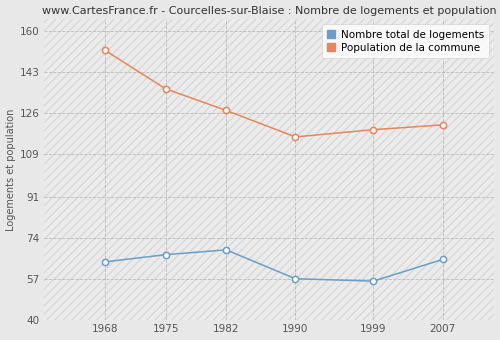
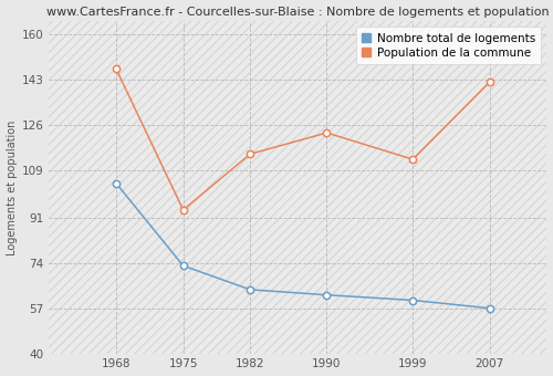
Nombre total de logements/1968: 64 -> 104
Population de la commune/1968: 152 -> 147
Nombre total de logements/1975: 67 -> 73
Population de la commune/1975: 136 -> 94
Nombre total de logements/1982: 69 -> 64
Population de la commune/1982: 127 -> 115
Nombre total de logements/1990: 57 -> 62
Population de la commune/1990: 116 -> 123
Nombre total de logements/1999: 56 -> 60
Population de la commune/1999: 119 -> 113
Nombre total de logements/2007: 65 -> 57
Population de la commune/2007: 121 -> 142
